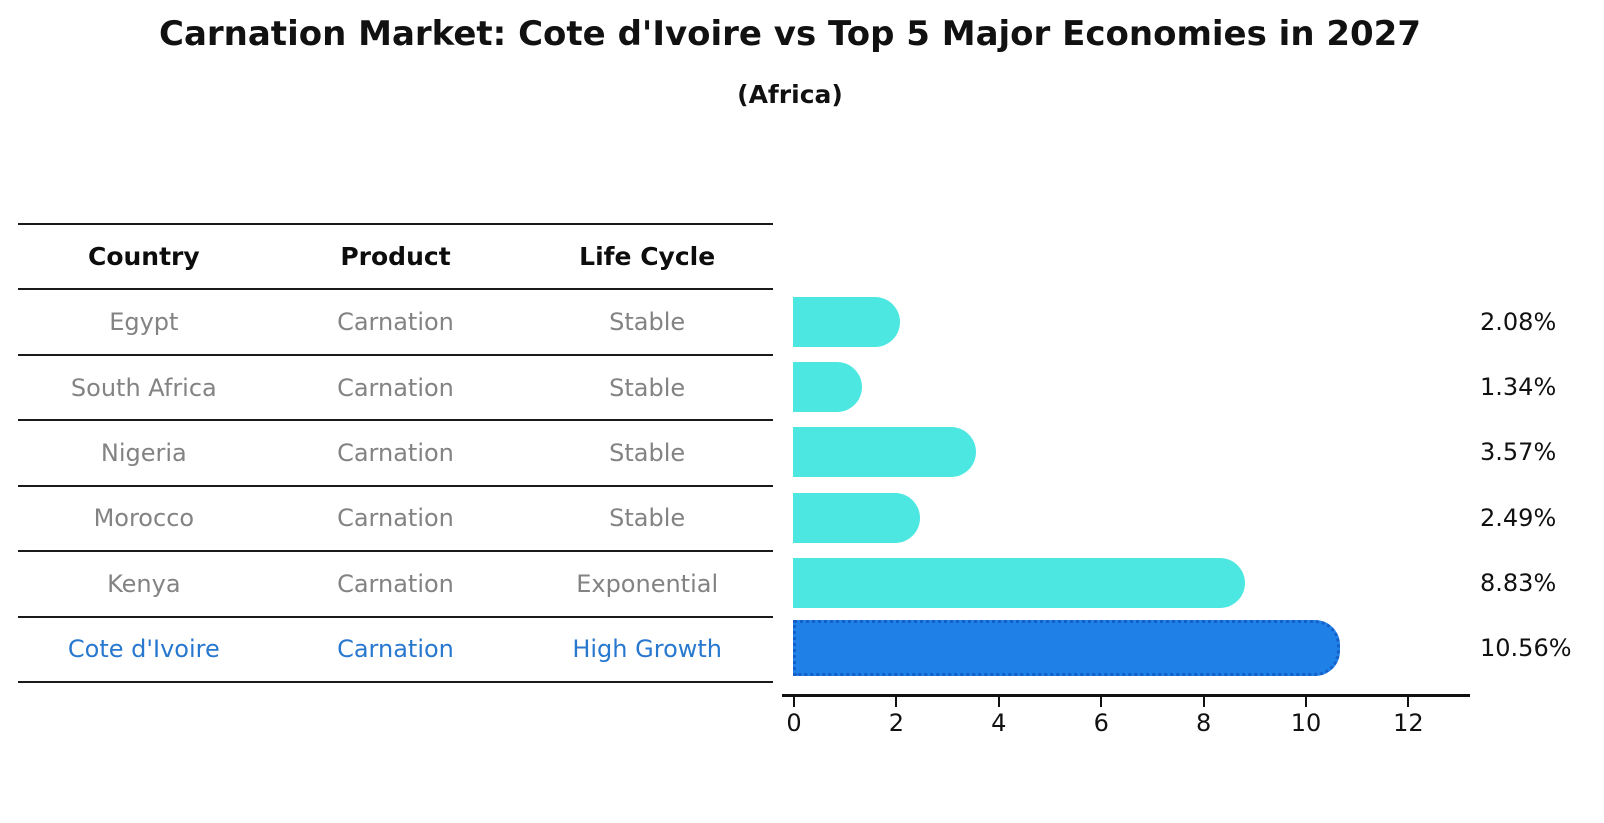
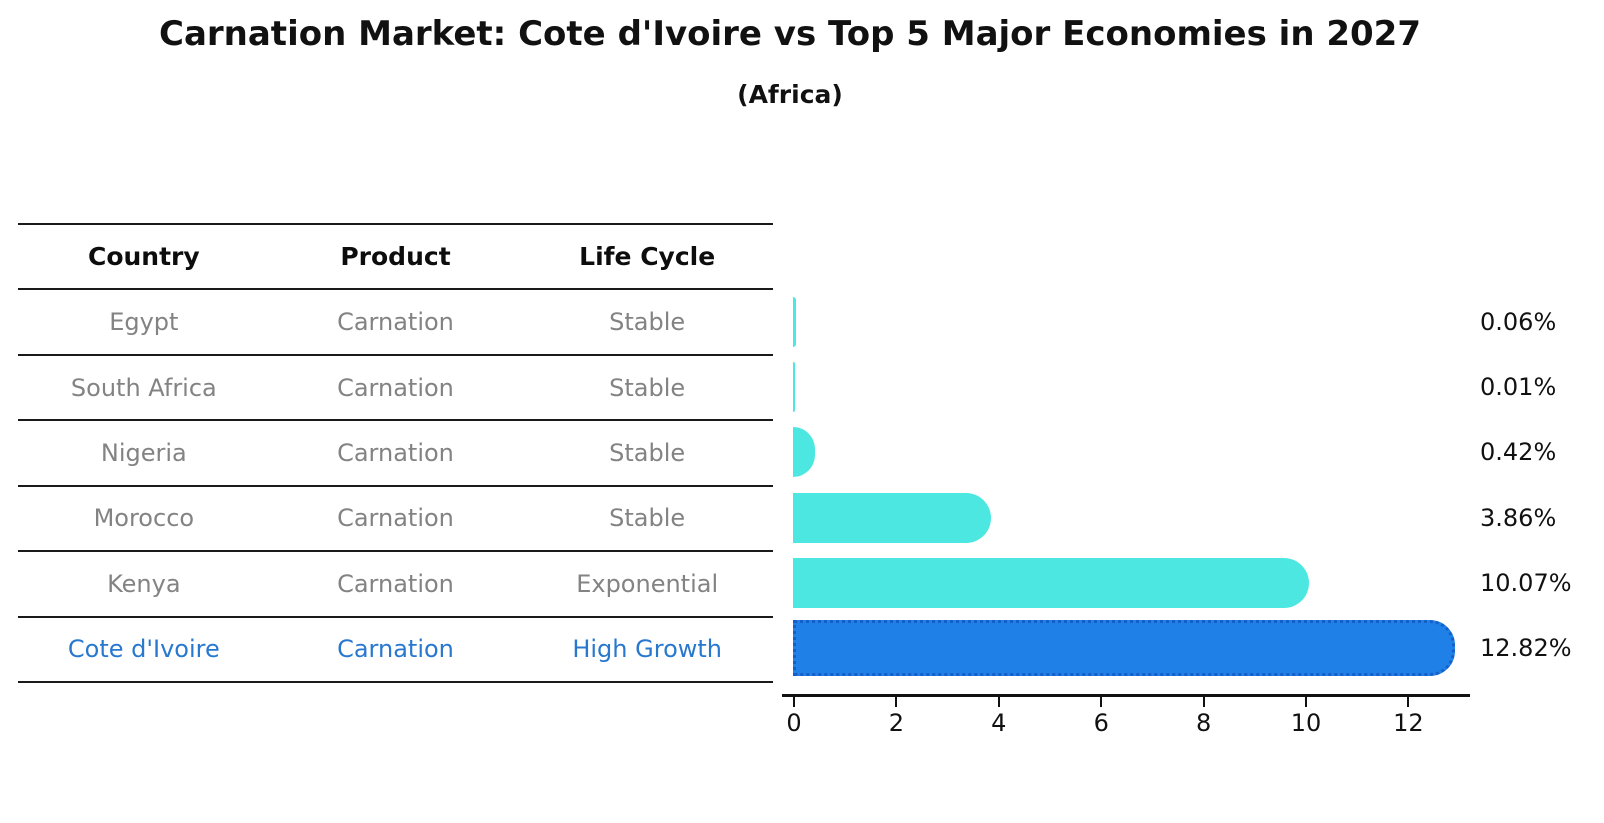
Egypt: 2.08% -> 0.06%
South Africa: 1.34% -> 0.01%
Nigeria: 3.57% -> 0.42%
Morocco: 2.49% -> 3.86%
Kenya: 8.83% -> 10.07%
Cote d'Ivoire: 10.56% -> 12.82%
